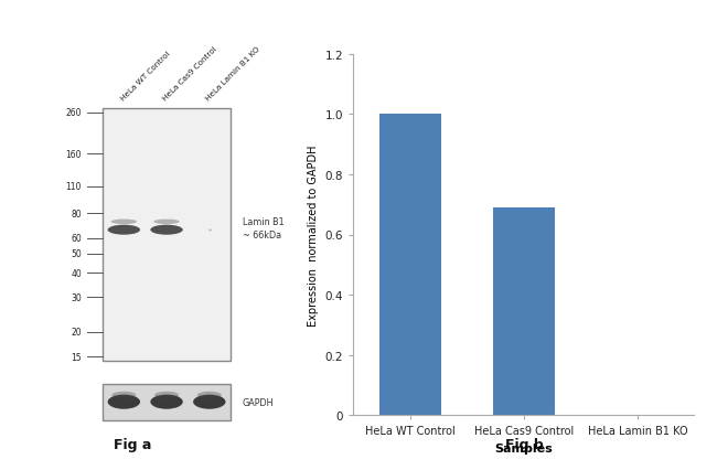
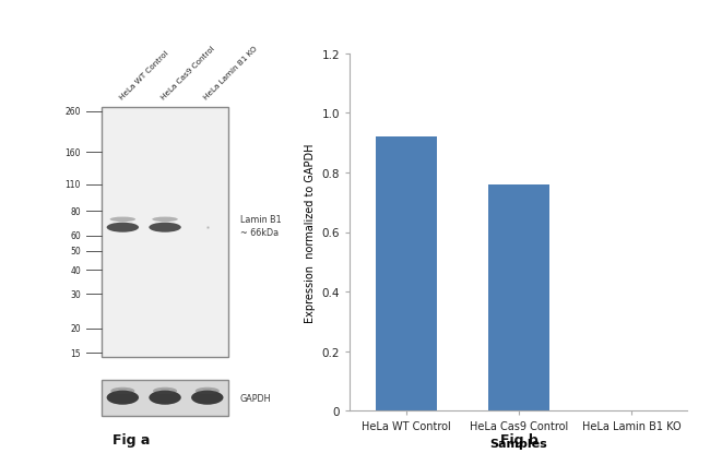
HeLa WT Control: 1.00 -> 0.92
HeLa Cas9 Control: 0.69 -> 0.76
